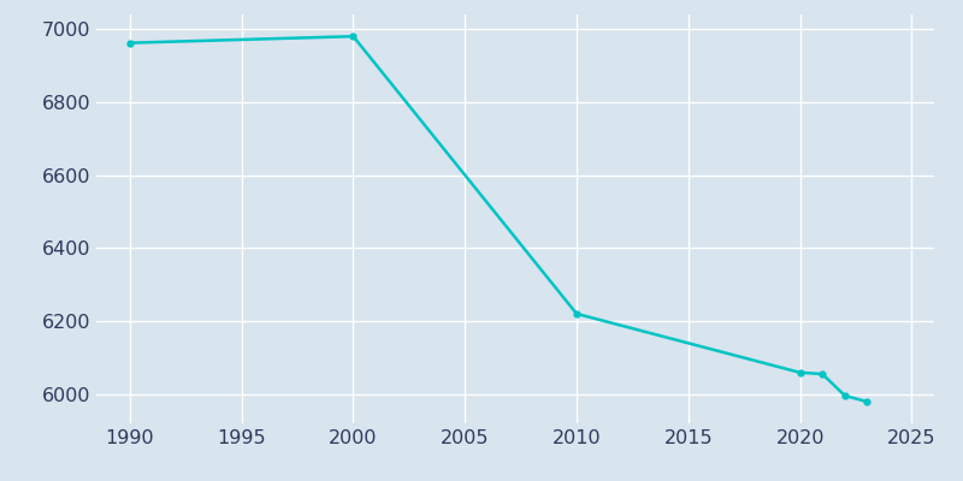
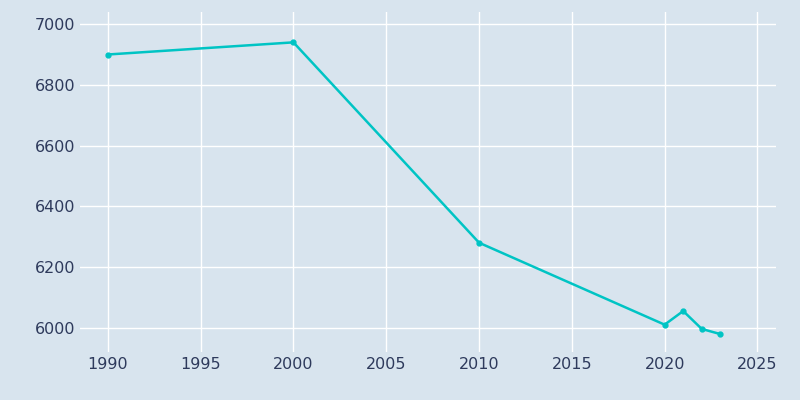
1990: 6962 -> 6900
2000: 6980 -> 6940
2010: 6220 -> 6280
2020: 6059 -> 6010
